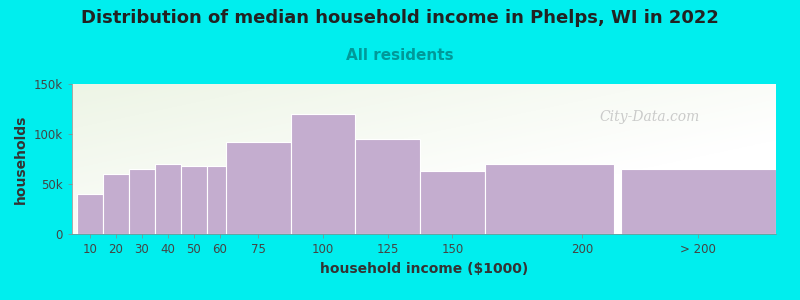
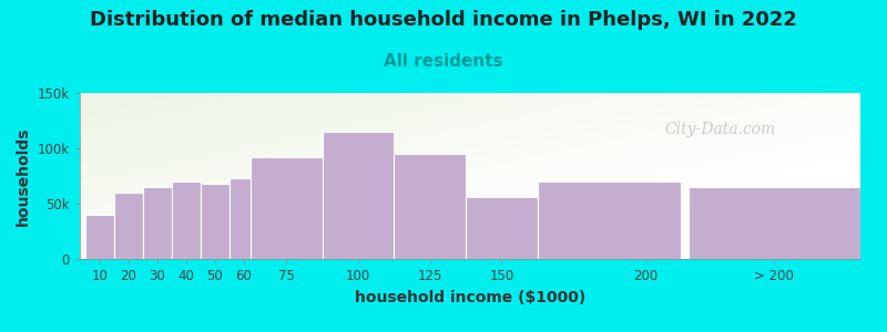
60: 68k -> 73k
100: 120k -> 115k
150: 63k -> 56k
